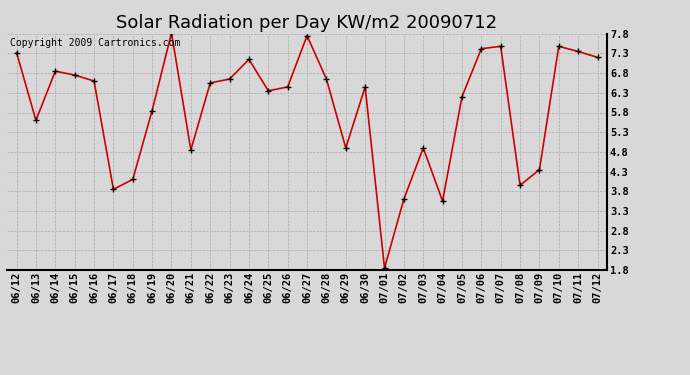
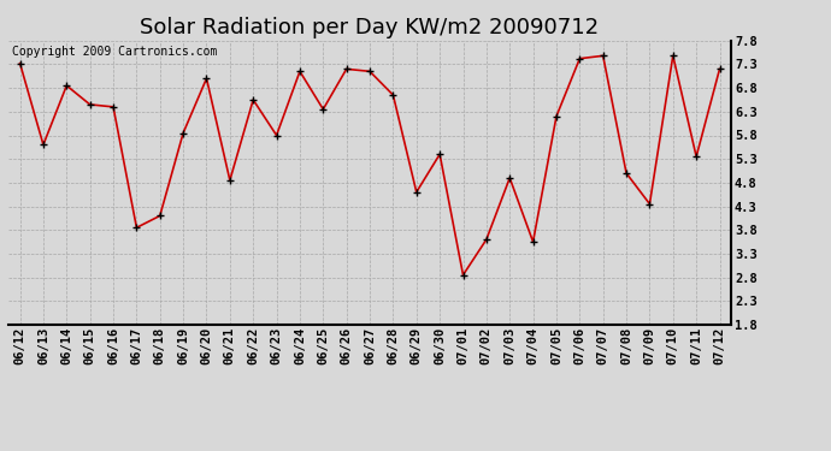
06/15: 6.75 -> 6.45
06/16: 6.60 -> 6.40
06/20: 7.82 -> 7.00
06/23: 6.65 -> 5.80
06/26: 6.45 -> 7.20
06/27: 7.75 -> 7.15
06/29: 4.90 -> 4.60
06/30: 6.45 -> 5.40
07/01: 1.85 -> 2.85
07/08: 3.95 -> 5.00
07/11: 7.35 -> 5.35
